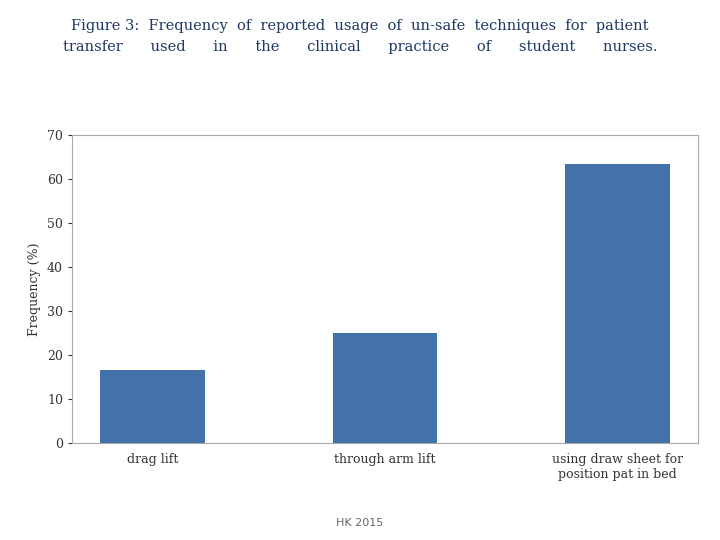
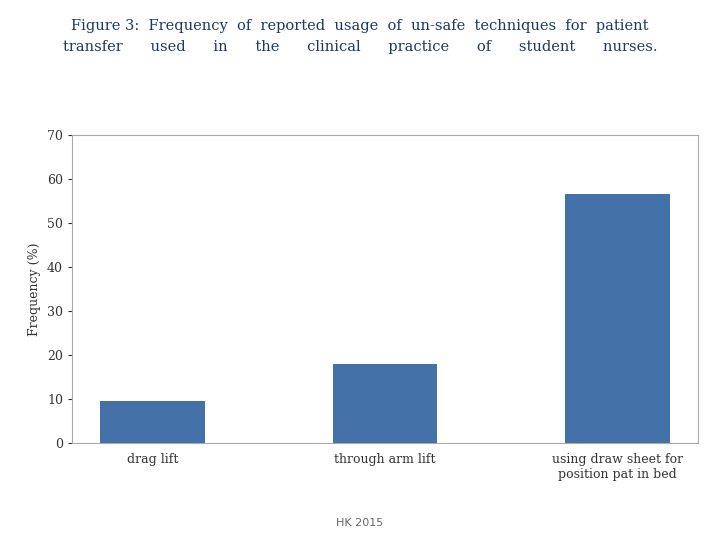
drag lift: 16.5 -> 9.5
through arm lift: 25.0 -> 18.0
using draw sheet for position pat in bed: 63.5 -> 56.5
